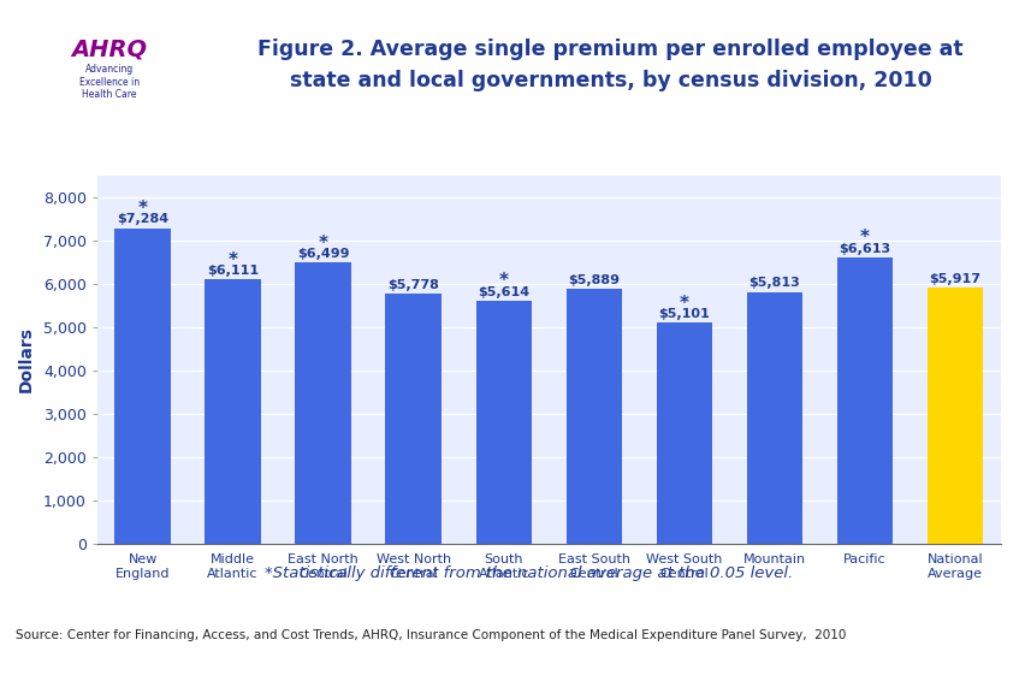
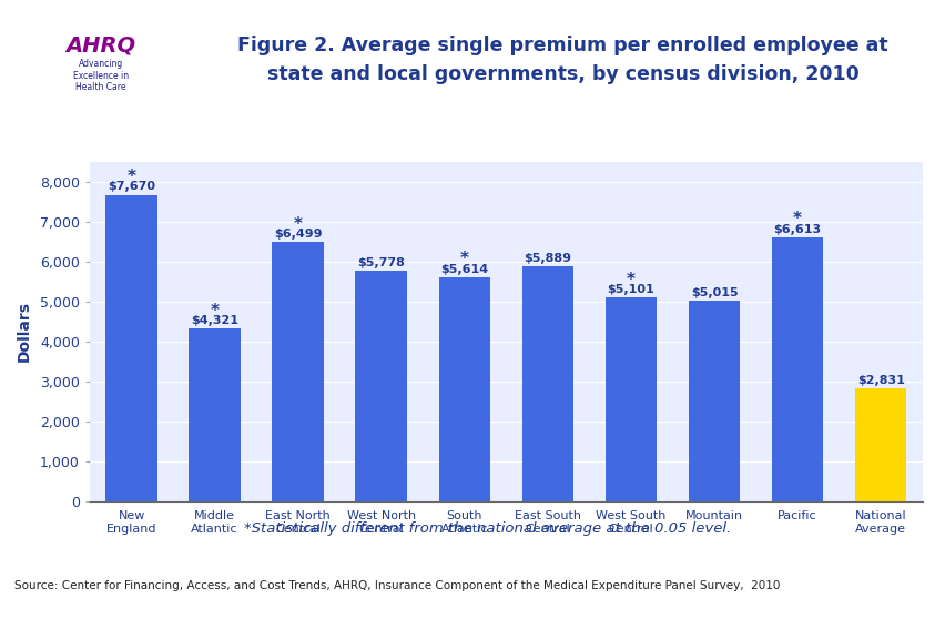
New England: $7,284 -> $7,670
Middle Atlantic: $6,111 -> $4,321
Mountain: $5,813 -> $5,015
National Average: $5,917 -> $2,831
